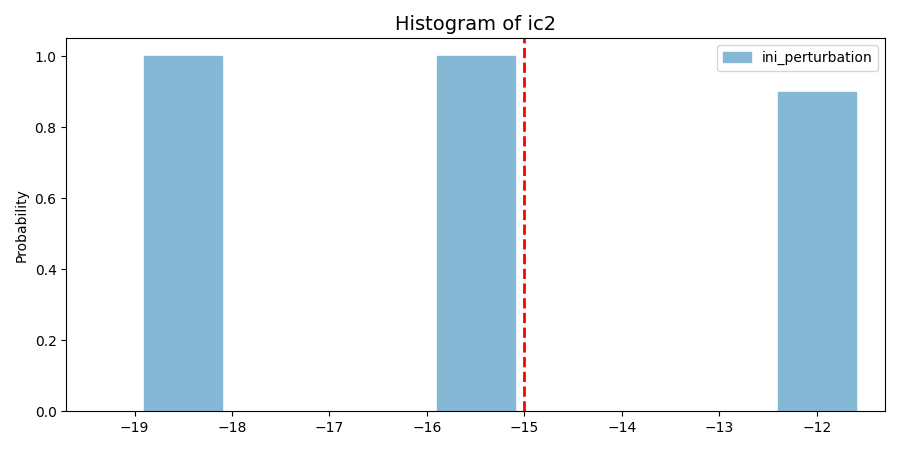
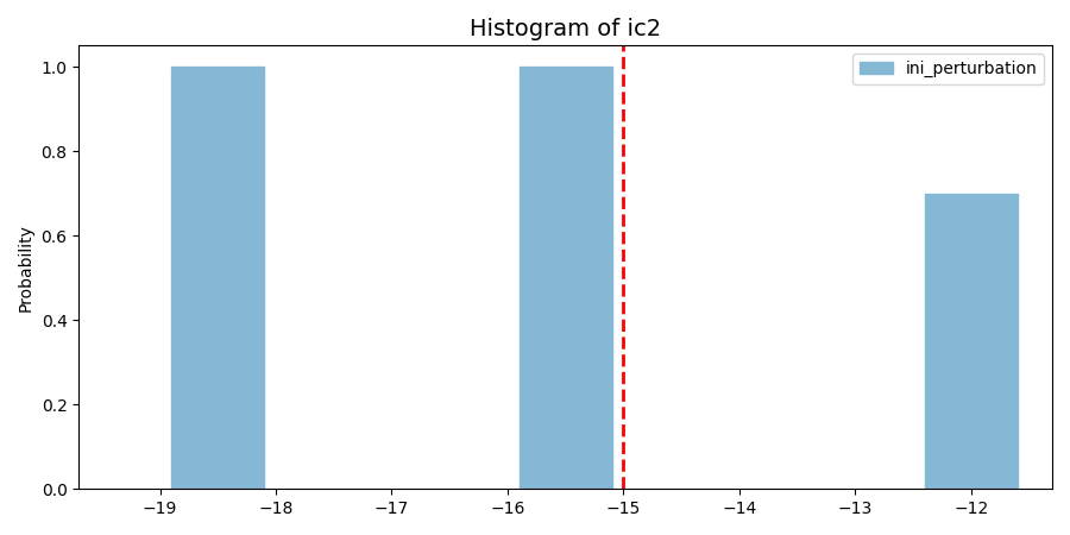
−12: 0.9 -> 0.7
